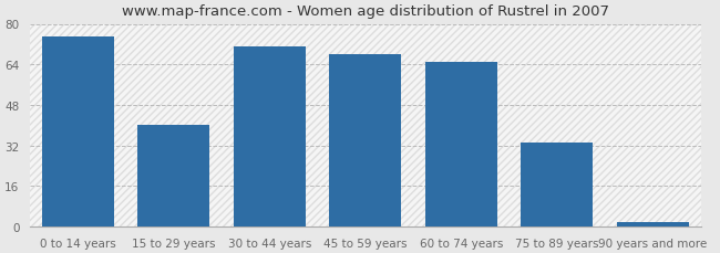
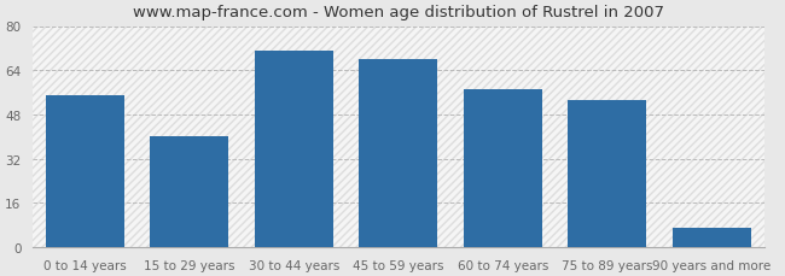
0 to 14 years: 75 -> 55
60 to 74 years: 65 -> 57
75 to 89 years: 33 -> 53
90 years and more: 2 -> 7
